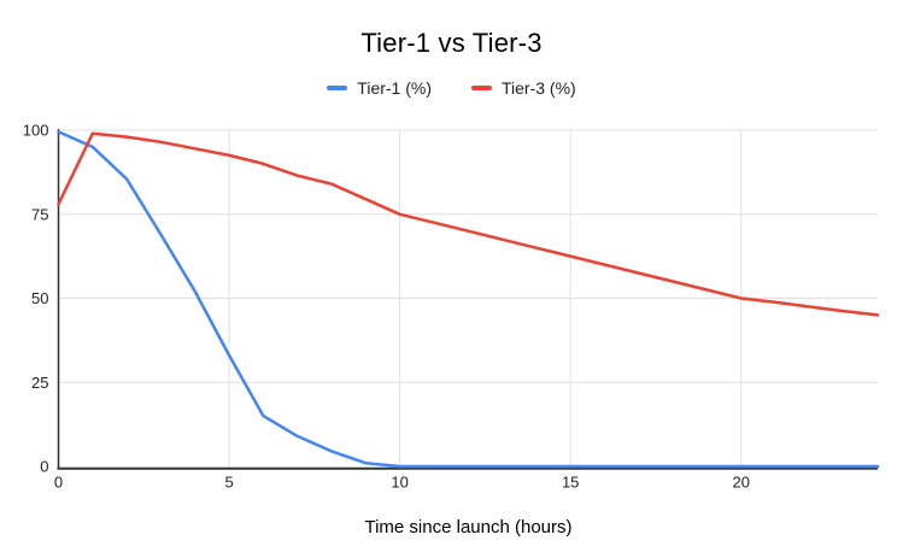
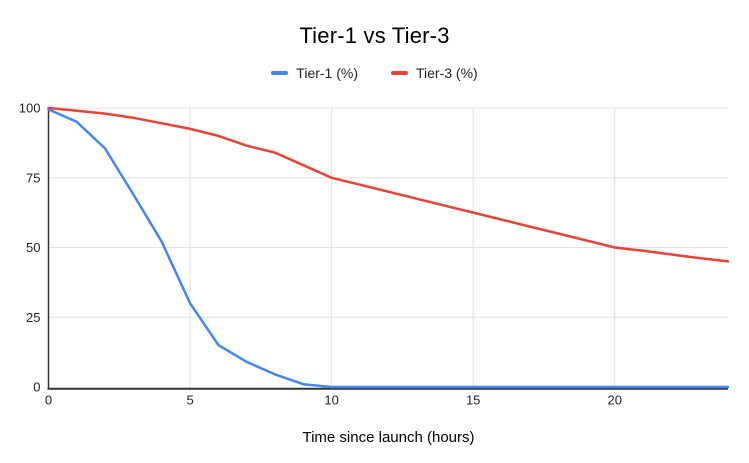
Tier-3 (%)/0: 78 -> 100
Tier-1 (%)/5: 33 -> 30
